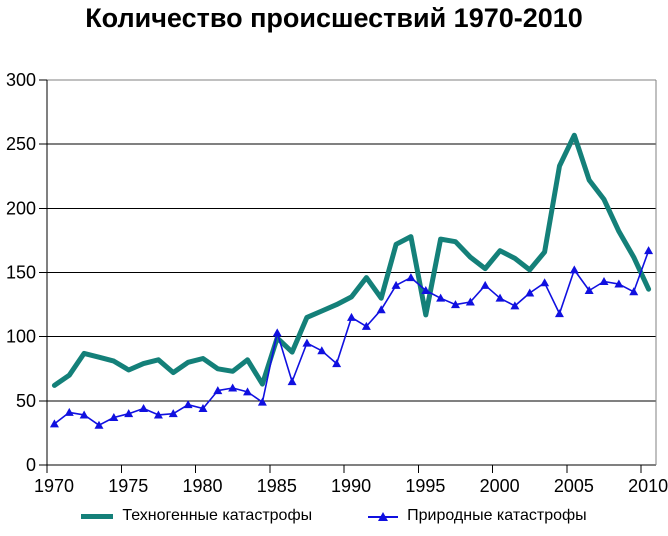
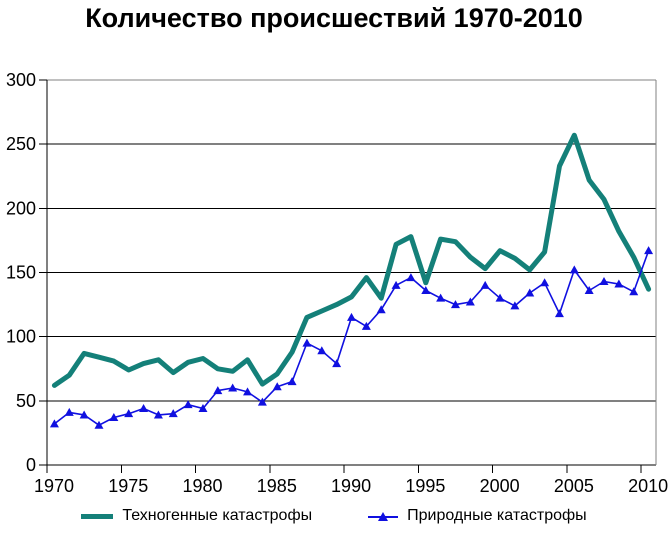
Техногенные катастрофы/1985: 99 -> 71
Природные катастрофы/1985: 103 -> 61
Техногенные катастрофы/1995: 117 -> 142
